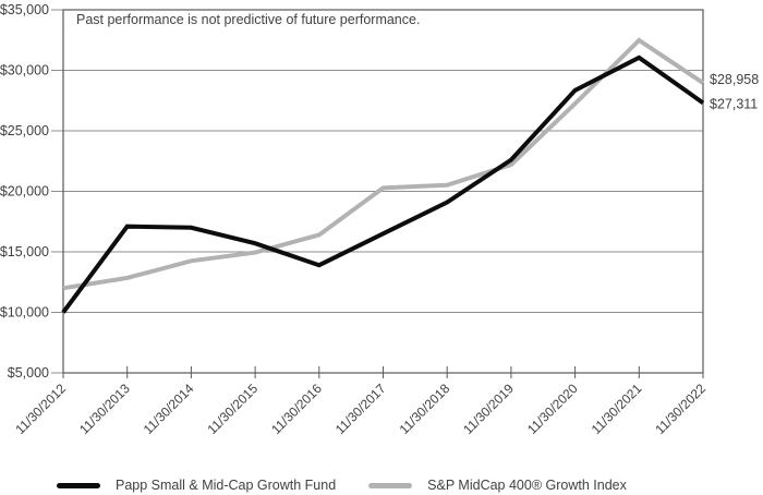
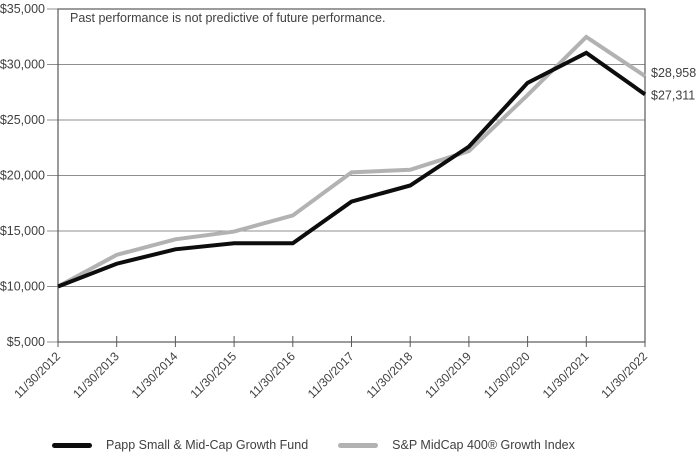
S&P MidCap 400® Growth Index/11/30/2012: $12000 -> $10000
Papp Small & Mid-Cap Growth Fund/11/30/2013: $17100 -> $12000
Papp Small & Mid-Cap Growth Fund/11/30/2014: $17000 -> $13400
Papp Small & Mid-Cap Growth Fund/11/30/2015: $15700 -> $13900
Papp Small & Mid-Cap Growth Fund/11/30/2017: $16500 -> $17600
